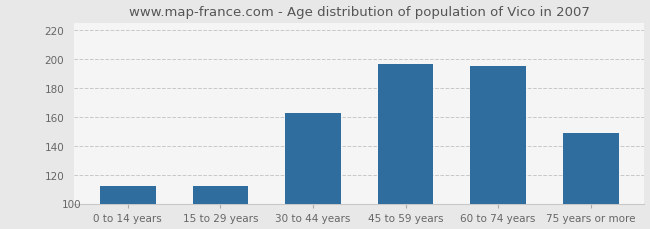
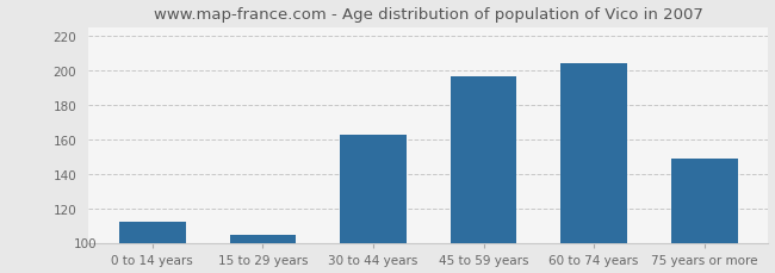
15 to 29 years: 113 -> 105
60 to 74 years: 195 -> 204
